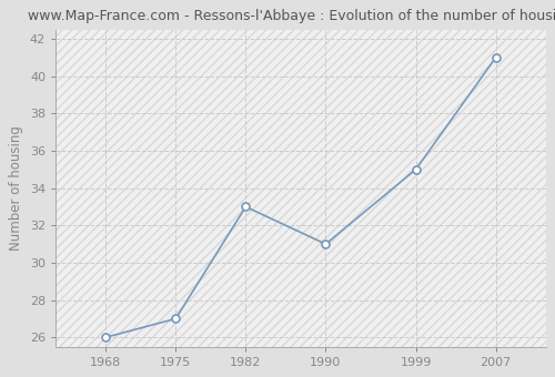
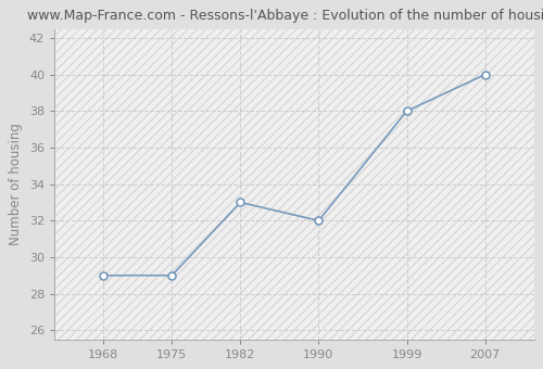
1968: 26 -> 29
1975: 27 -> 29
1990: 31 -> 32
1999: 35 -> 38
2007: 41 -> 40
